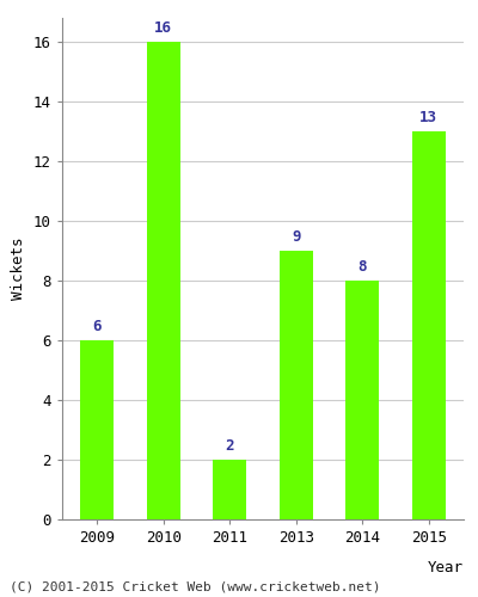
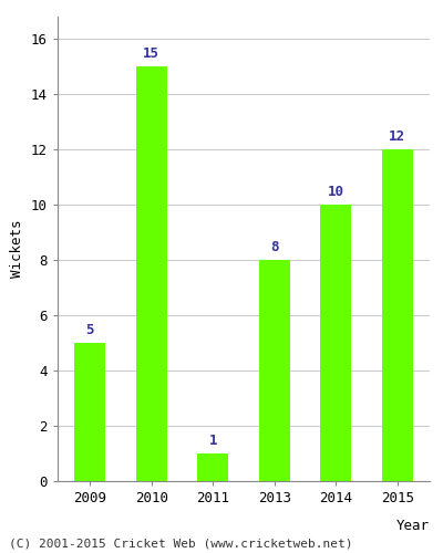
2009: 6 -> 5
2010: 16 -> 15
2011: 2 -> 1
2013: 9 -> 8
2014: 8 -> 10
2015: 13 -> 12
